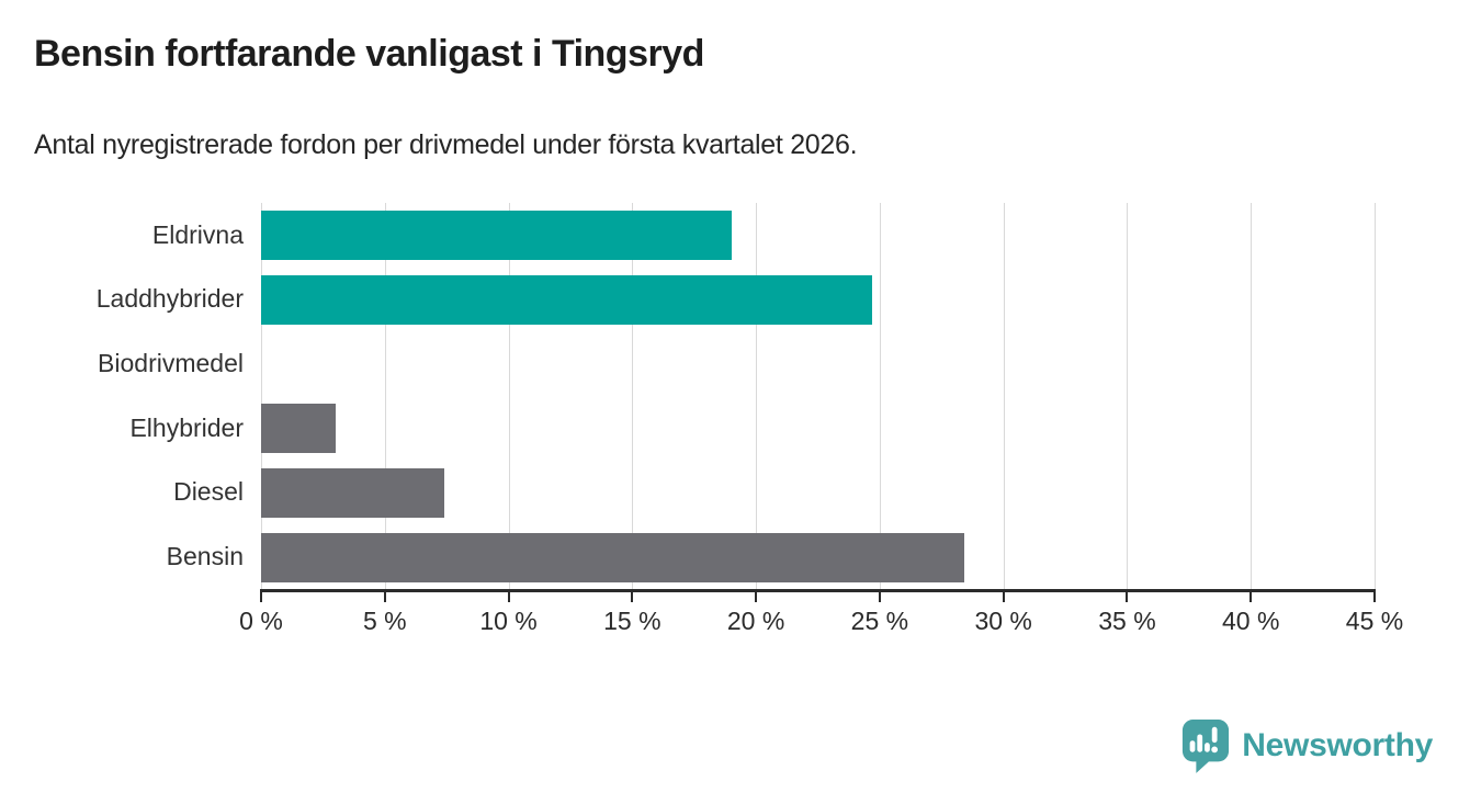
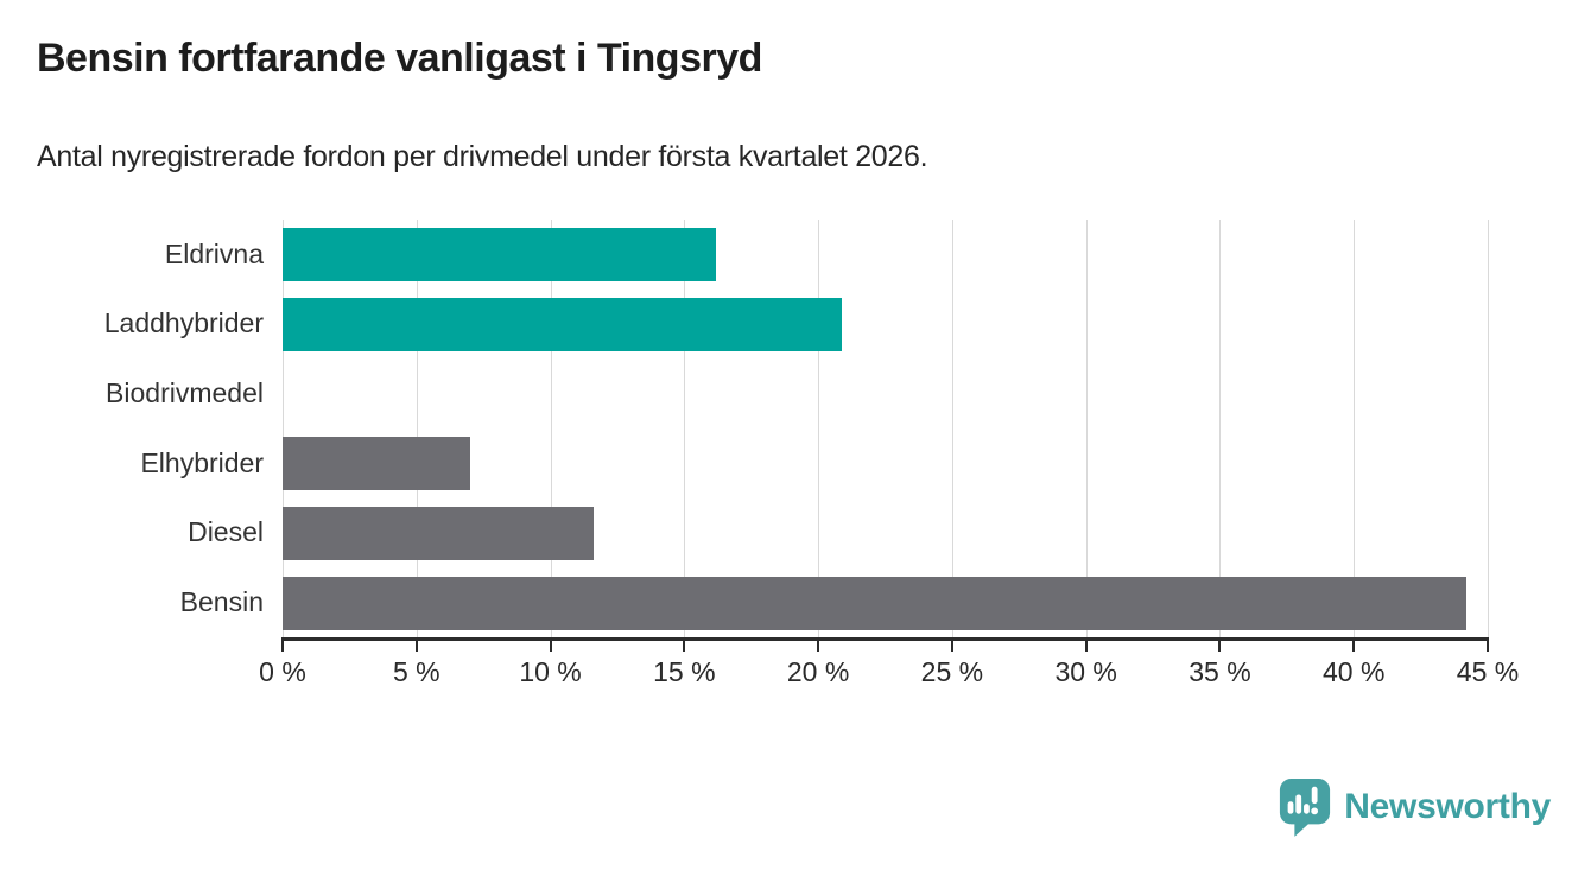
Eldrivna: 19.0% -> 16.2%
Laddhybrider: 24.7% -> 20.9%
Elhybrider: 3.0% -> 7.0%
Diesel: 7.4% -> 11.6%
Bensin: 28.4% -> 44.2%
